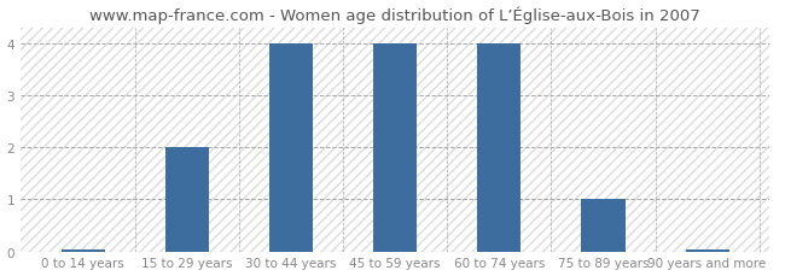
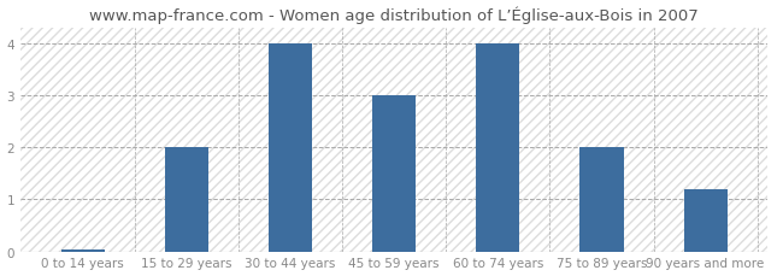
45 to 59 years: 4.00 -> 3.00
75 to 89 years: 1.00 -> 2.00
90 years and more: 0.04 -> 1.20
